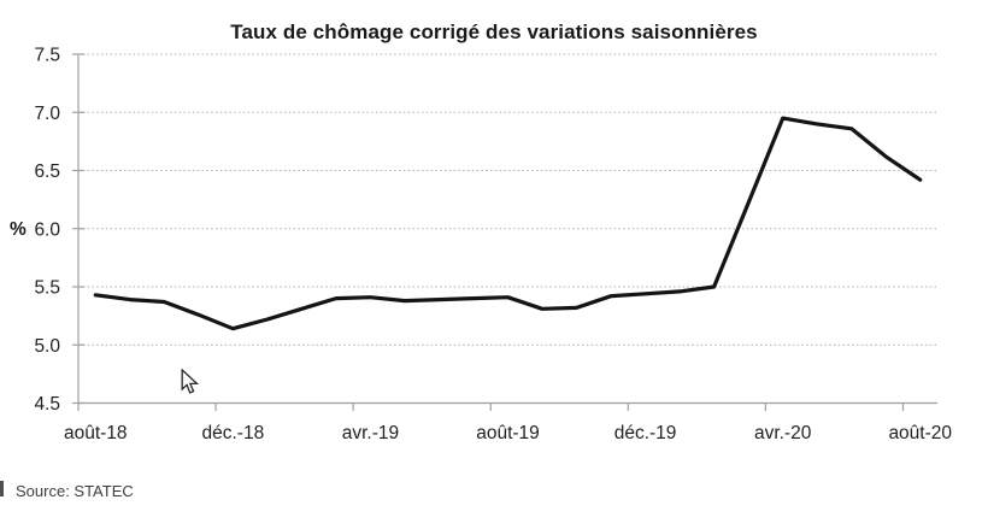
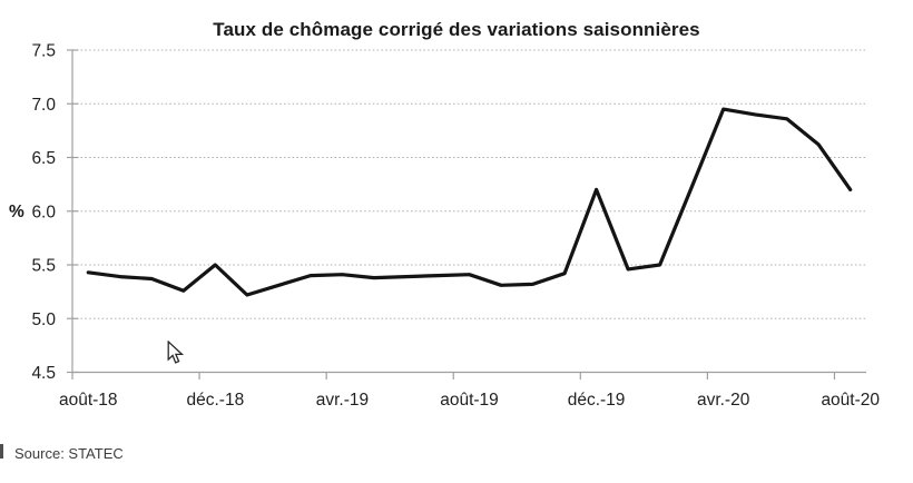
déc.-18: 5.1 -> 5.5
déc.-19: 5.4 -> 6.2
août-20: 6.4 -> 6.2
